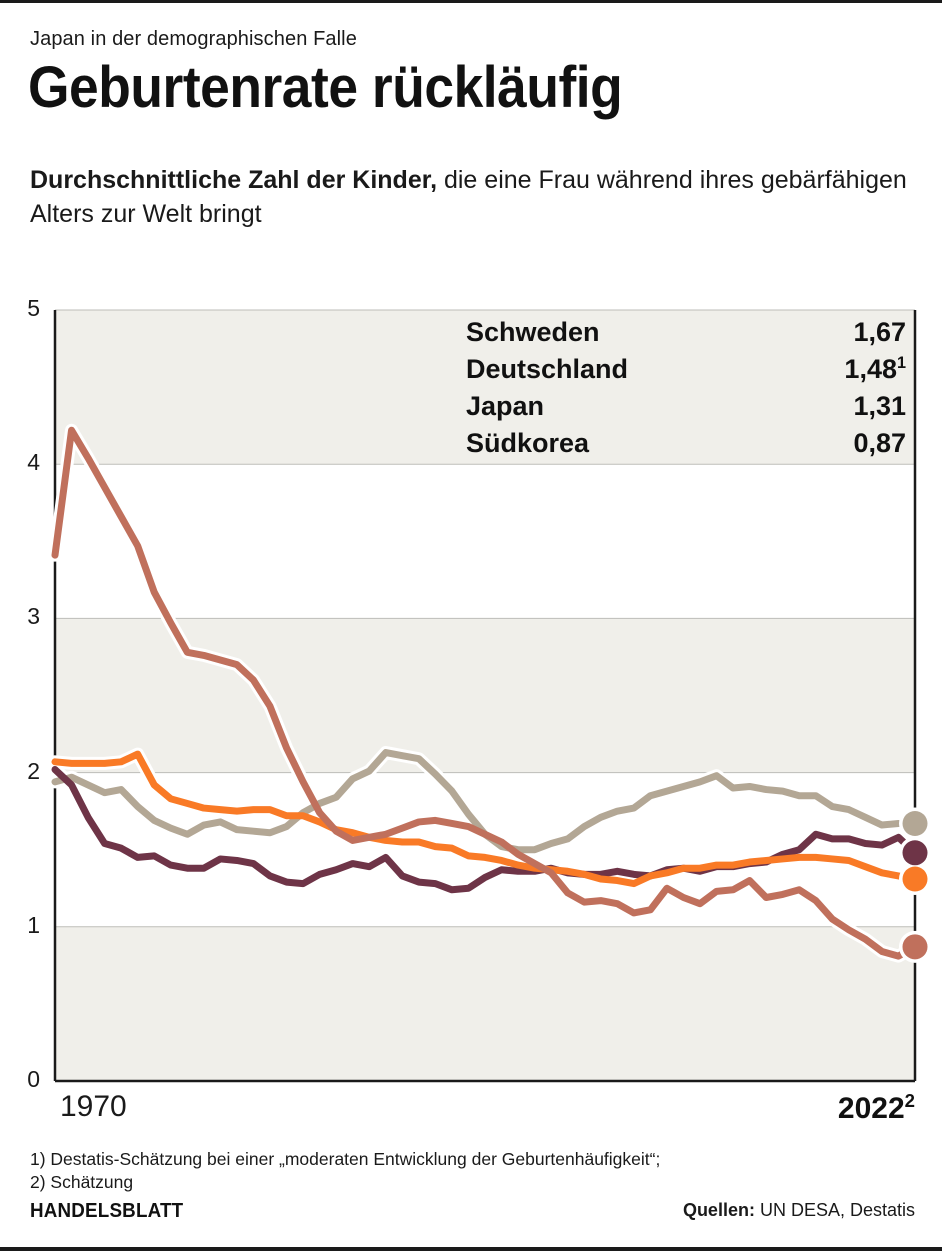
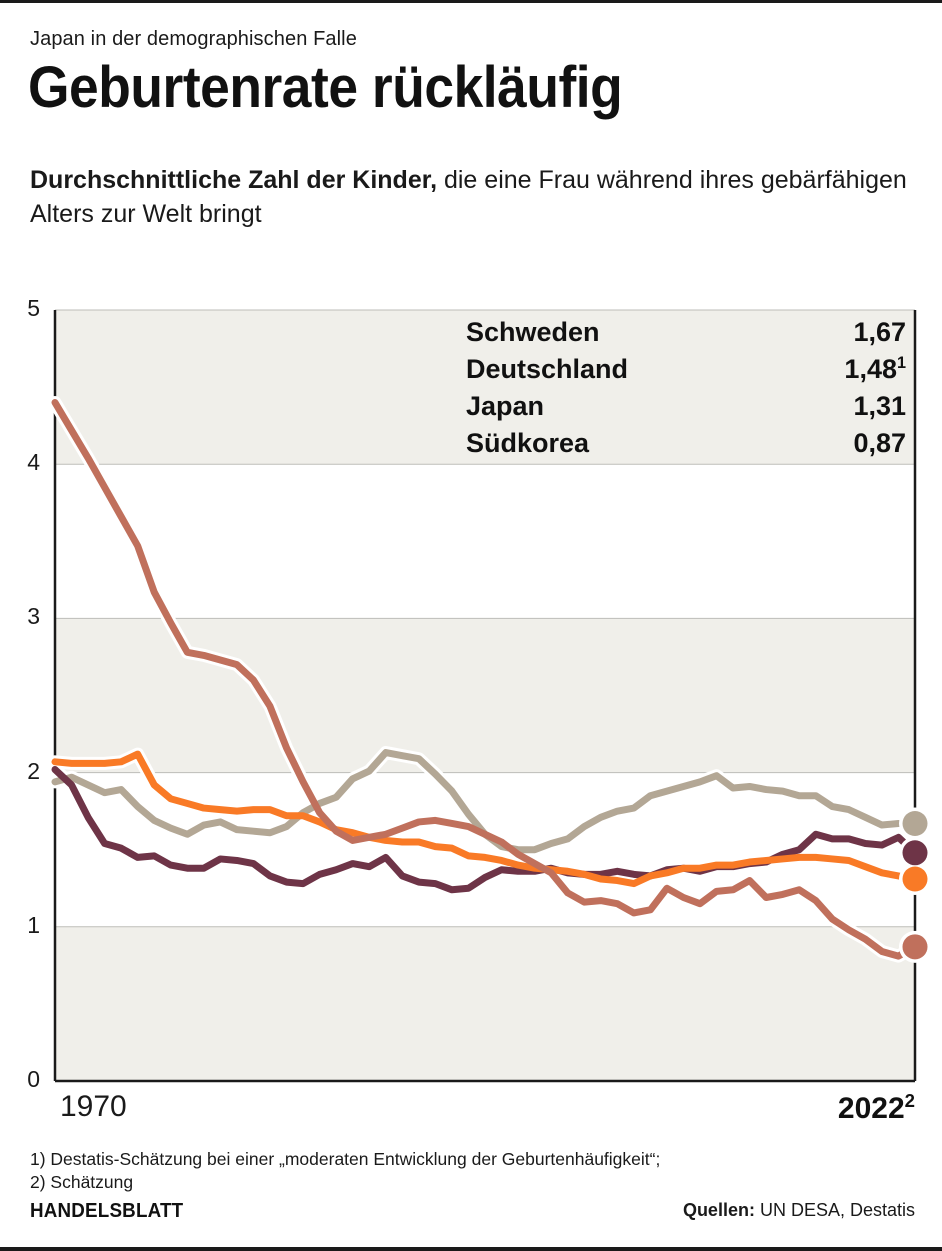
Südkorea/1970: 3.41 -> 4.40
